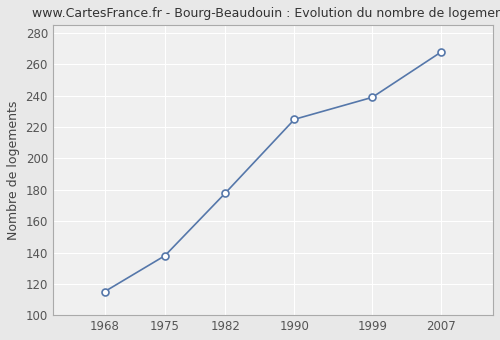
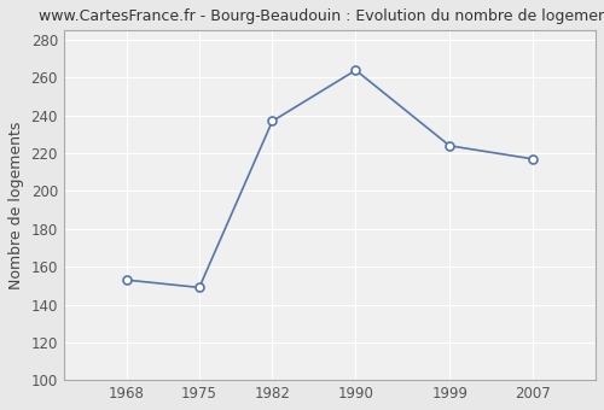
1968: 115 -> 153
1975: 138 -> 149
1982: 178 -> 237
1990: 225 -> 264
1999: 239 -> 224
2007: 268 -> 217
